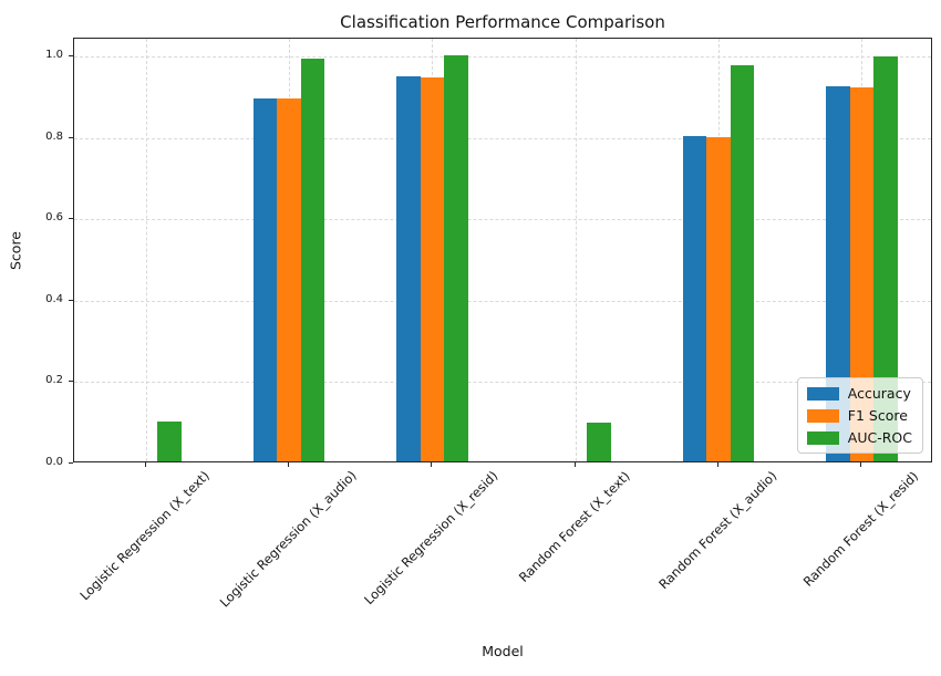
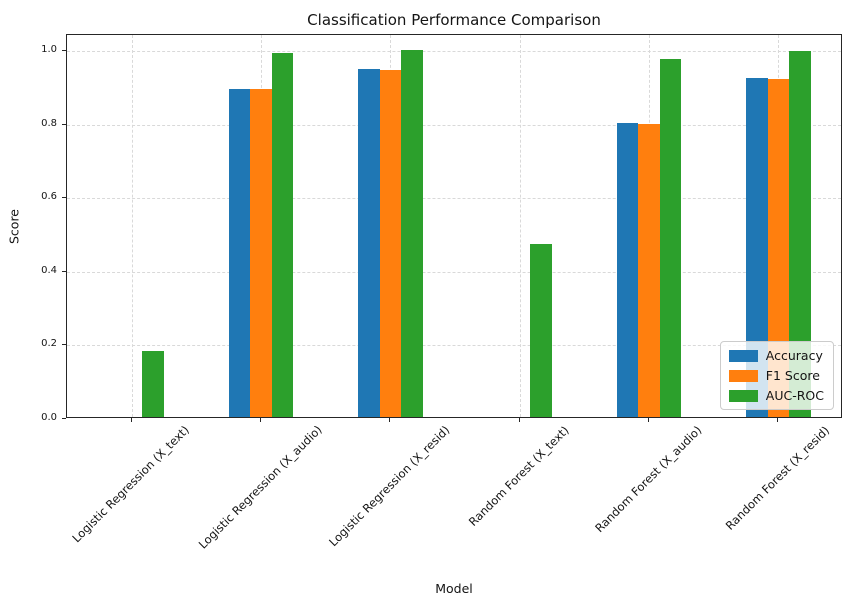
AUC-ROC/Logistic Regression (X_text): 0.10 -> 0.18
AUC-ROC/Random Forest (X_text): 0.10 -> 0.47
